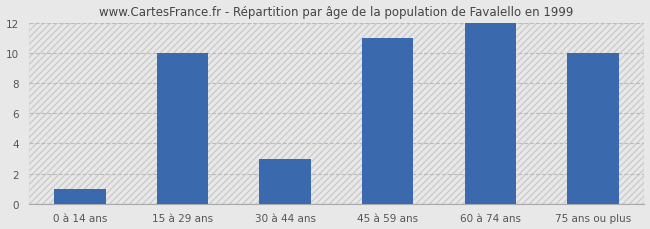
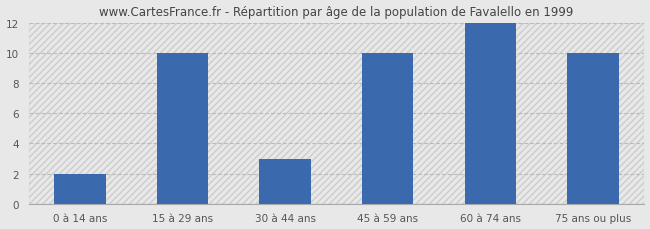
0 à 14 ans: 1 -> 2
45 à 59 ans: 11 -> 10
